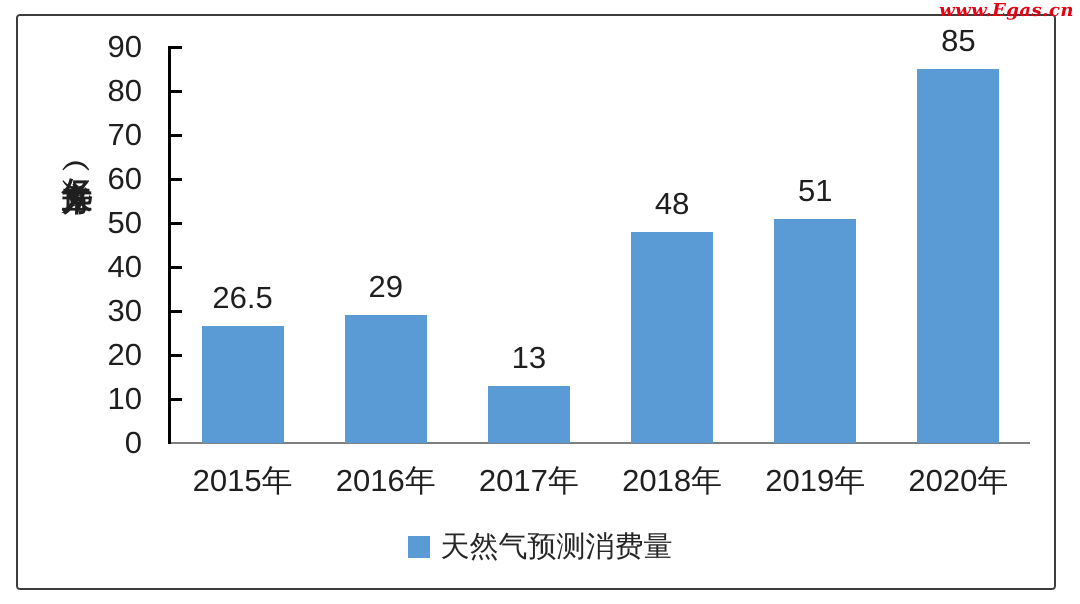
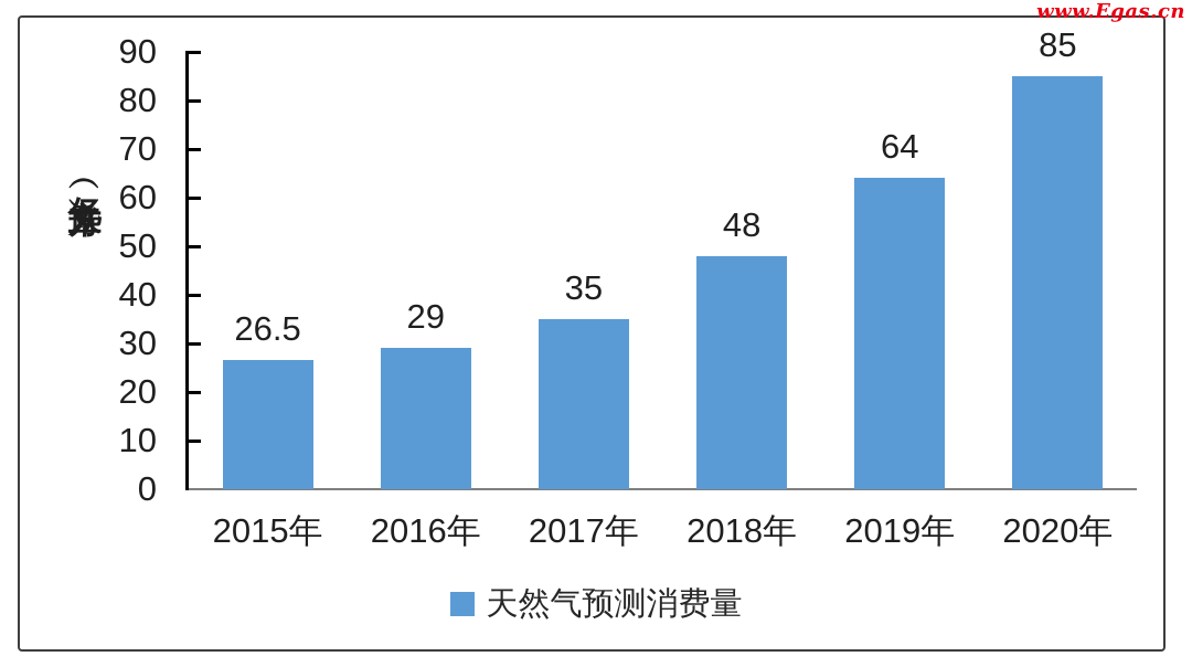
2017年: 13 -> 35
2019年: 51 -> 64
